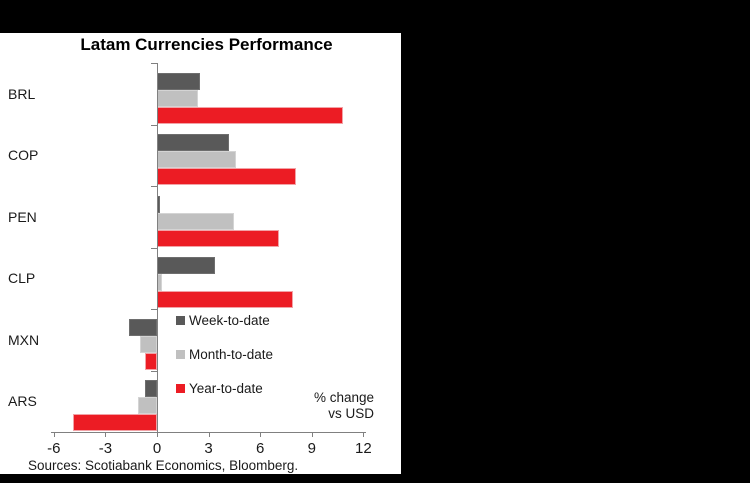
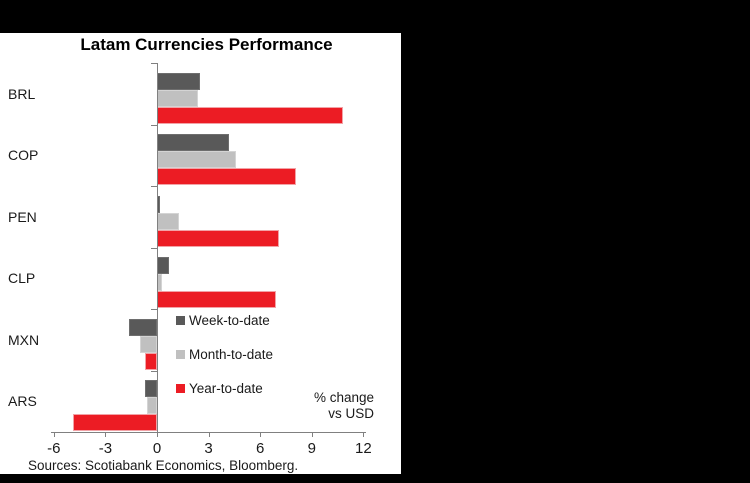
Month-to-date/PEN: 4.5 -> 1.3
Week-to-date/CLP: 3.4 -> 0.7
Year-to-date/CLP: 7.9 -> 6.9
Month-to-date/ARS: -1.1 -> -0.6
